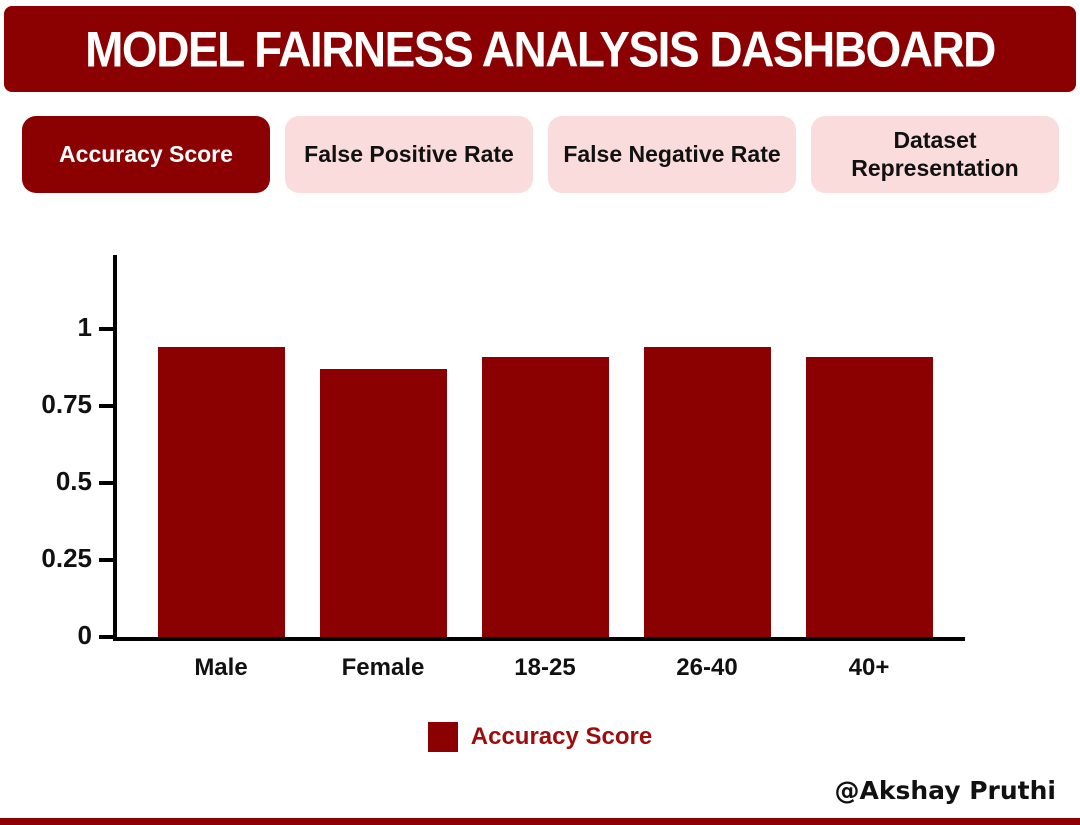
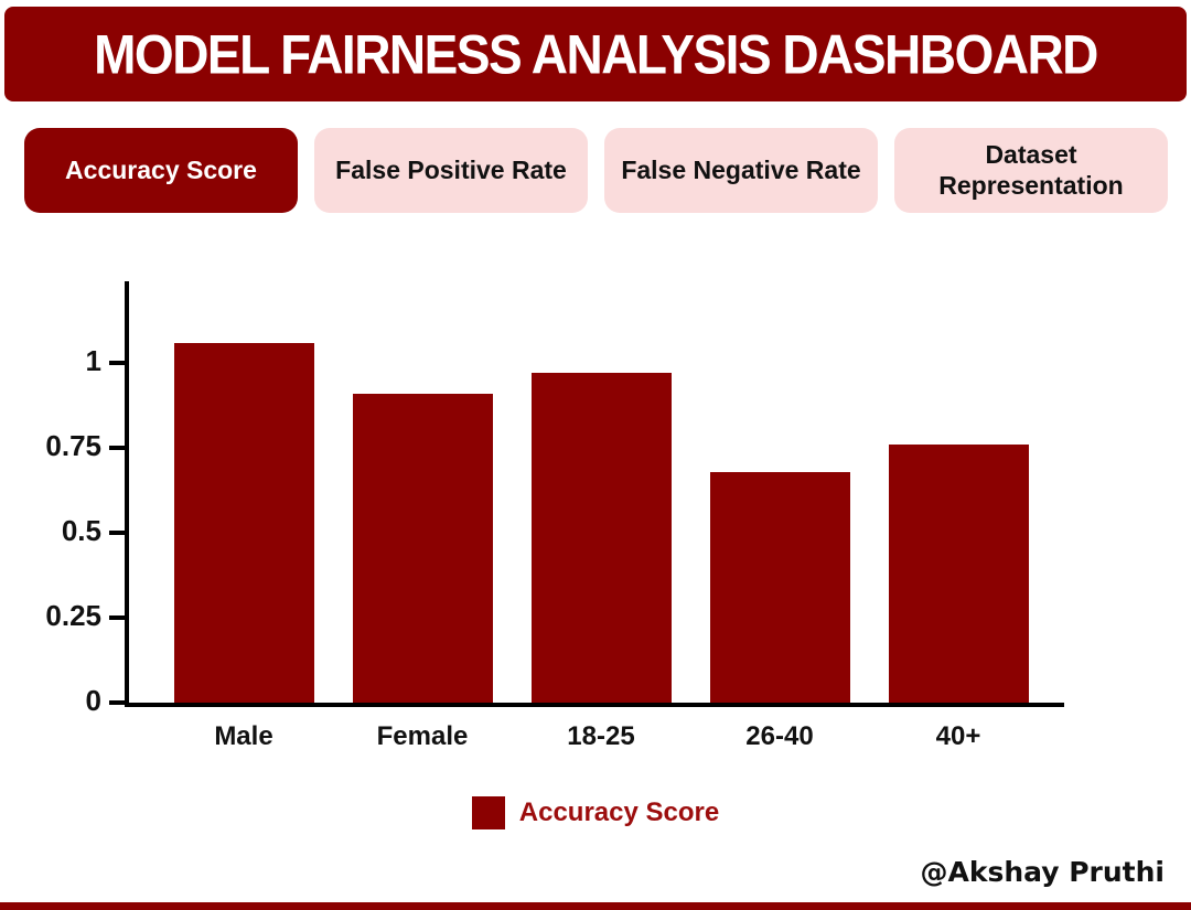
Male: 0.94 -> 1.06
Female: 0.87 -> 0.91
18-25: 0.91 -> 0.97
26-40: 0.94 -> 0.68
40+: 0.91 -> 0.76
